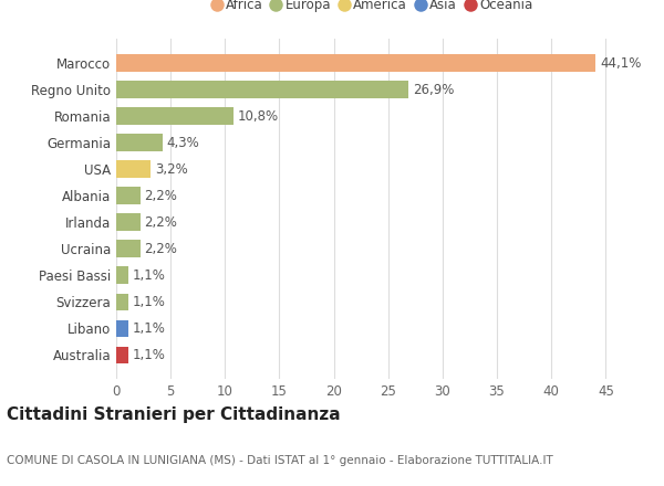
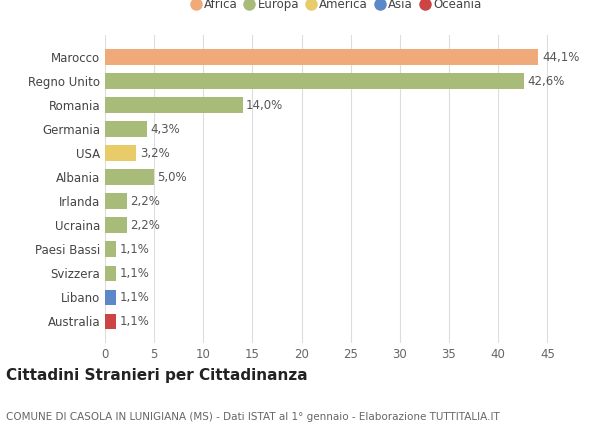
Regno Unito: 26,9% -> 42,6%
Romania: 10,8% -> 14,0%
Albania: 2,2% -> 5,0%
